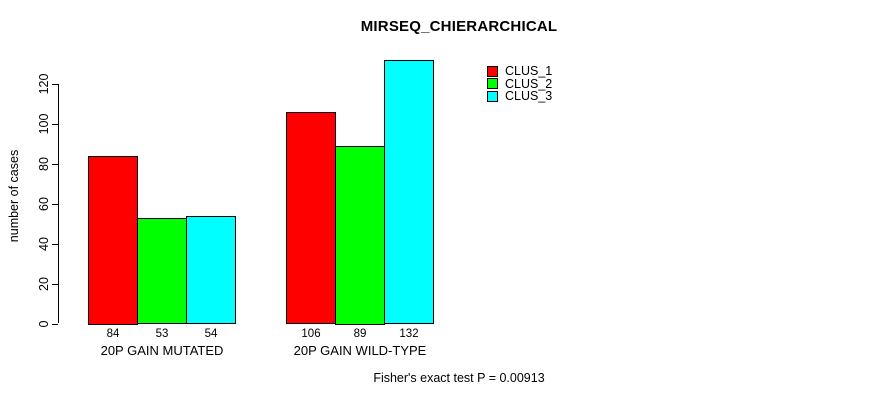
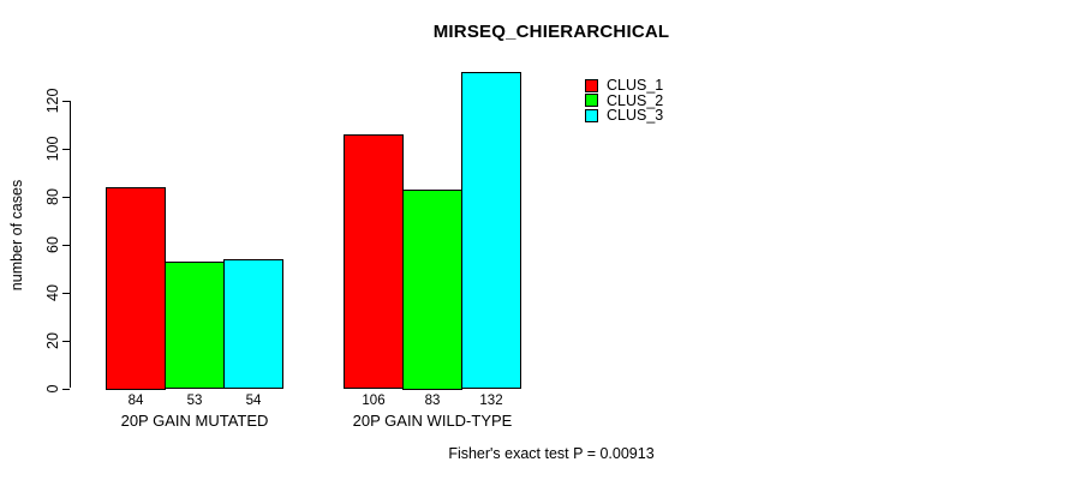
CLUS_2/20P GAIN WILD-TYPE: 89 -> 83
